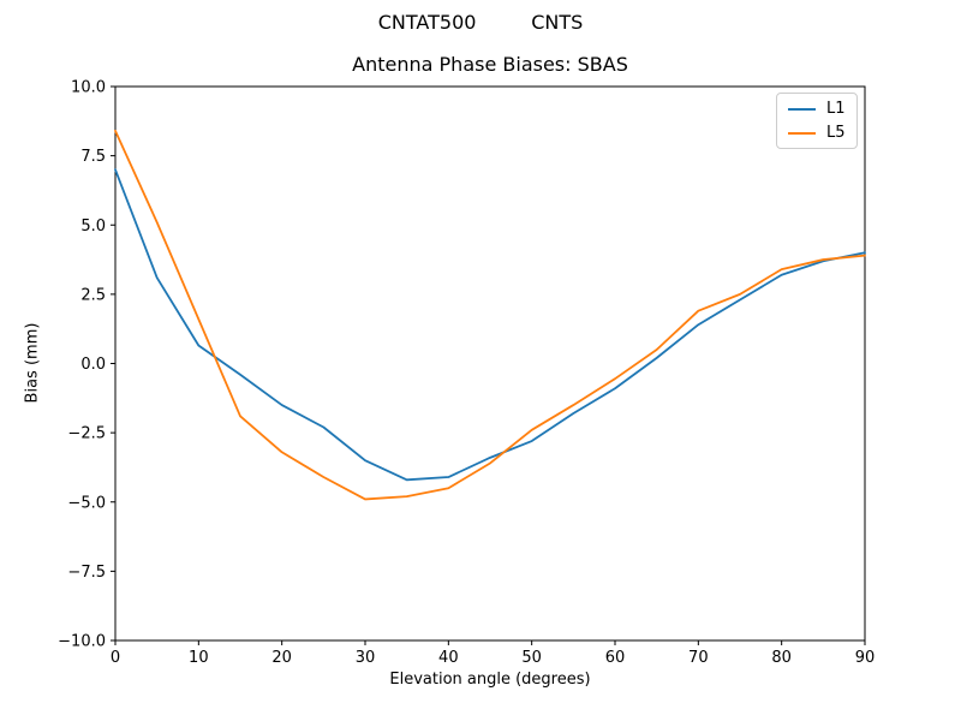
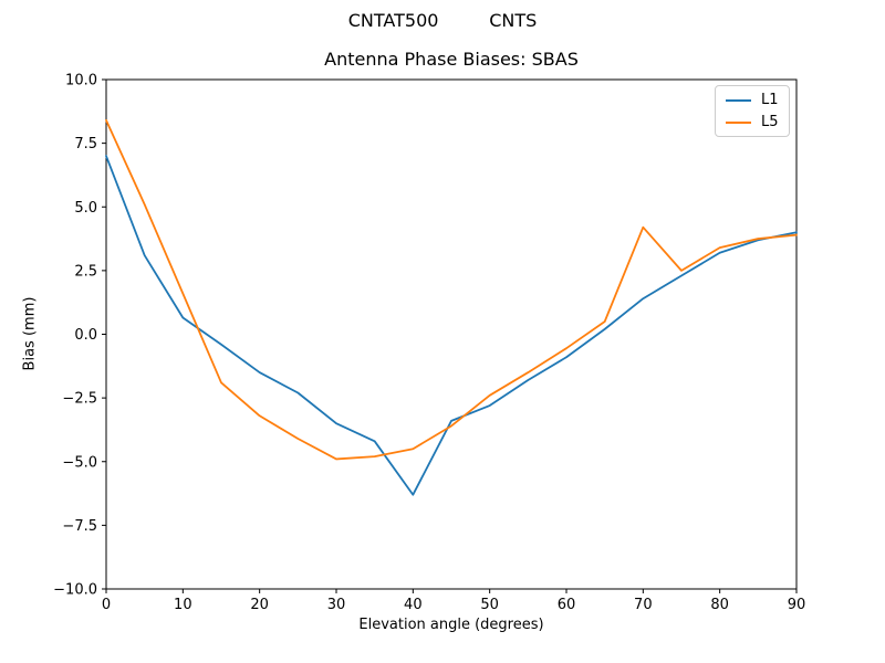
L1/40: -4.1 -> -6.3
L5/70: 1.9 -> 4.2
